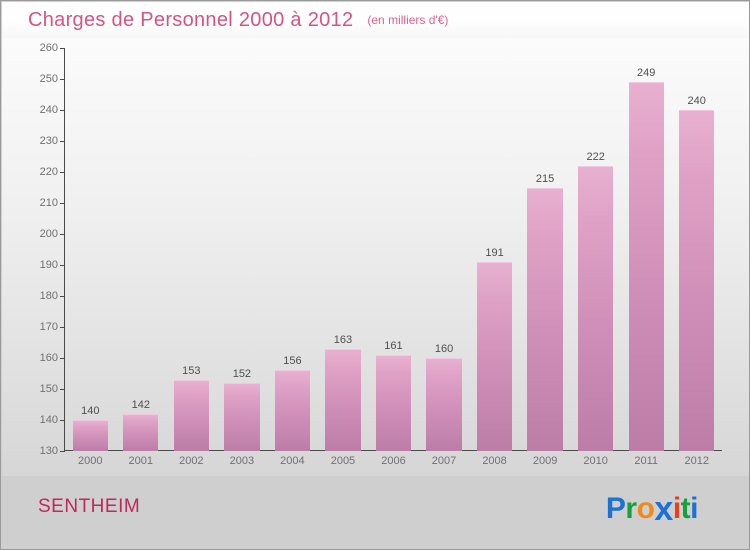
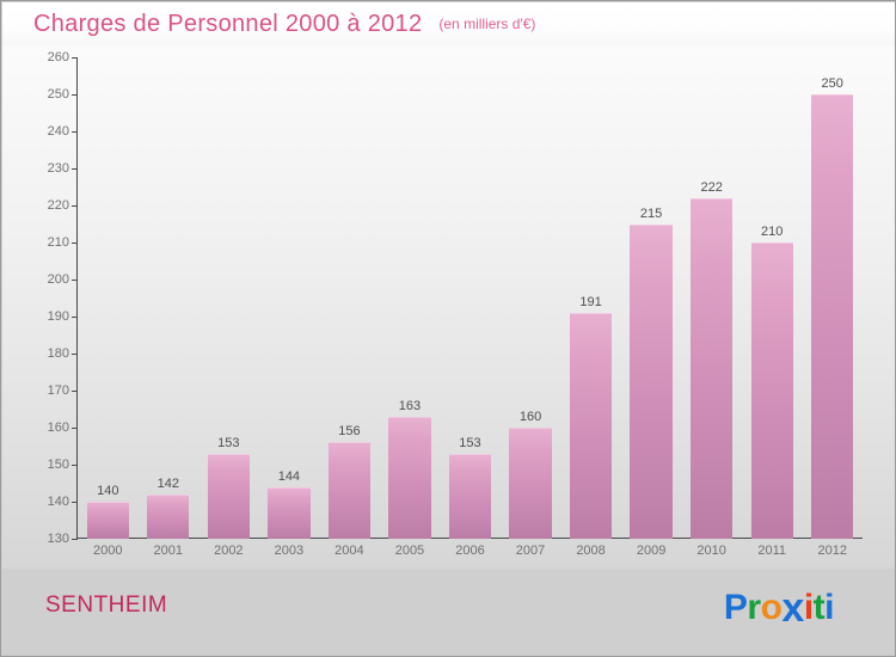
2003: 152 -> 144
2006: 161 -> 153
2011: 249 -> 210
2012: 240 -> 250
